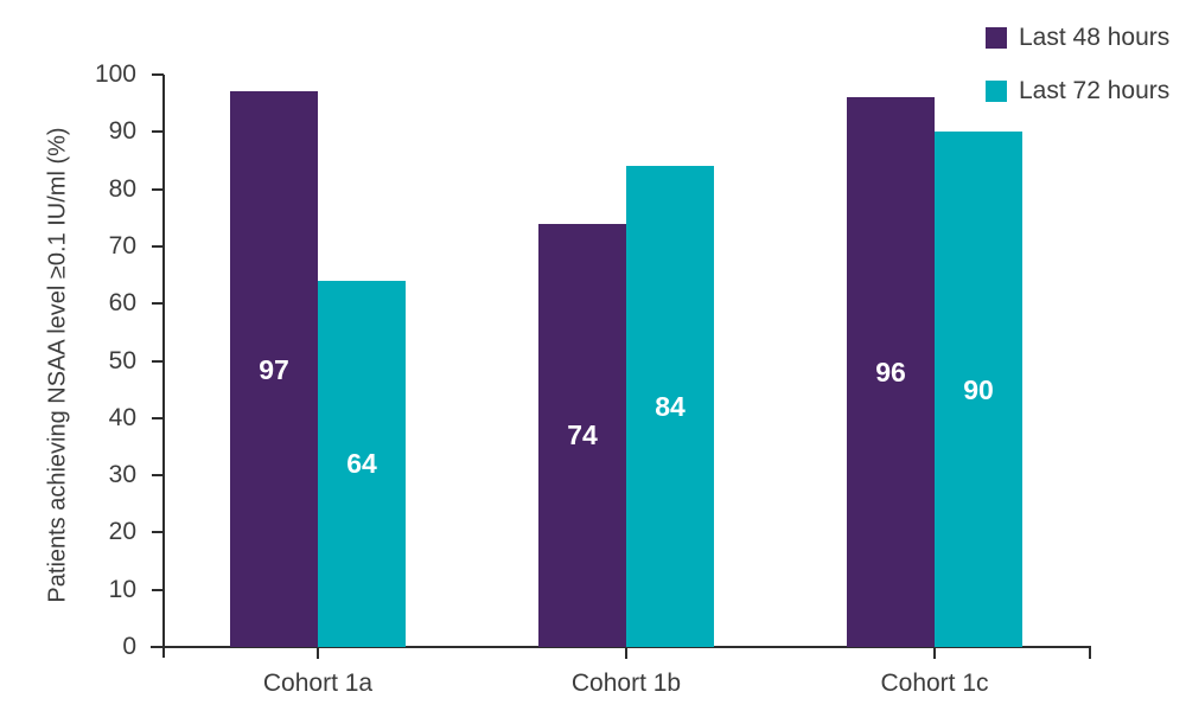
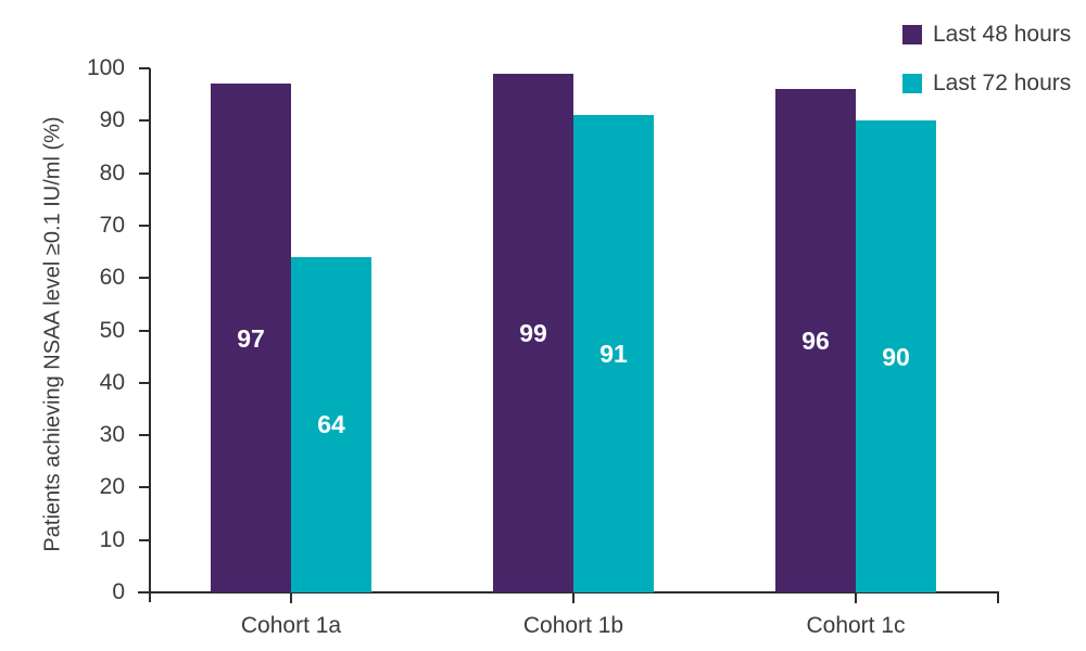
Last 48 hours/Cohort 1b: 74 -> 99
Last 72 hours/Cohort 1b: 84 -> 91
